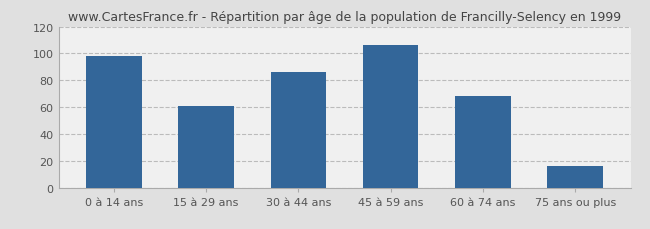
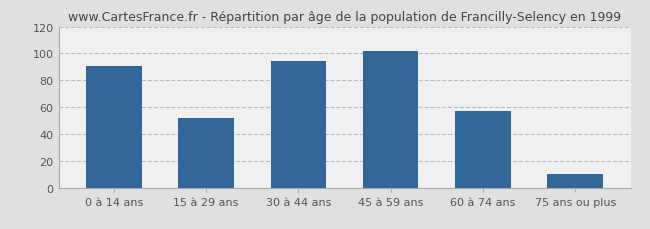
0 à 14 ans: 98 -> 91
15 à 29 ans: 61 -> 52
30 à 44 ans: 86 -> 94
45 à 59 ans: 106 -> 102
60 à 74 ans: 68 -> 57
75 ans ou plus: 16 -> 10
